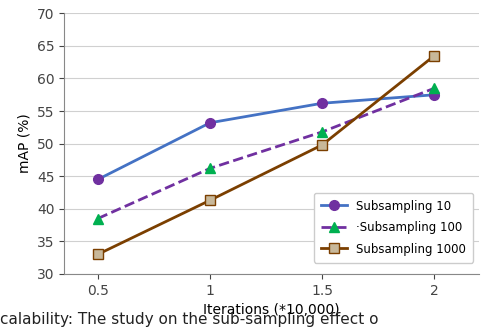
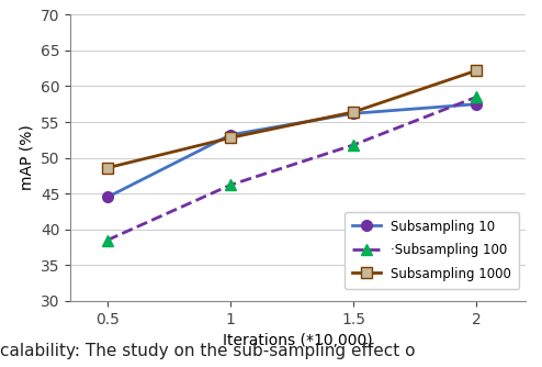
Subsampling 1000/0.5: 33.0 -> 48.6
Subsampling 1000/1: 41.3 -> 52.8
Subsampling 1000/1.5: 49.8 -> 56.4
Subsampling 1000/2: 63.5 -> 62.2
